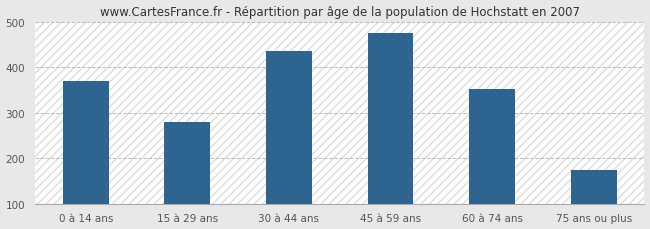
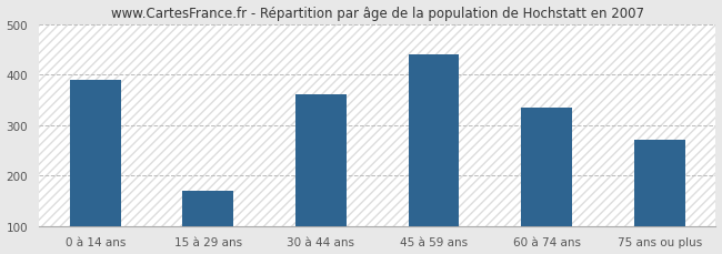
0 à 14 ans: 370 -> 390
15 à 29 ans: 280 -> 170
30 à 44 ans: 435 -> 360
45 à 59 ans: 475 -> 440
60 à 74 ans: 352 -> 335
75 ans ou plus: 175 -> 270
